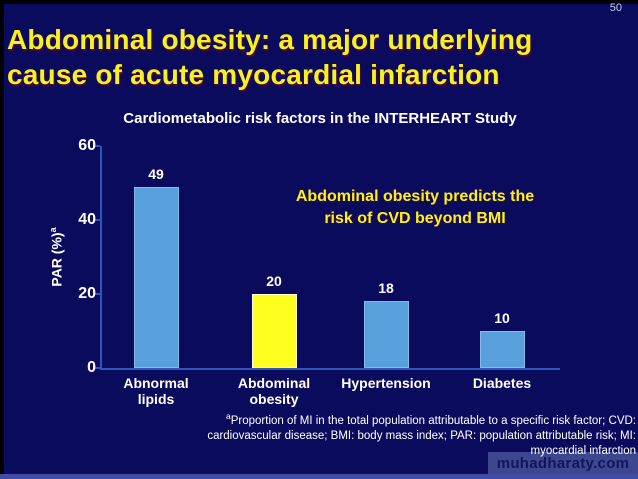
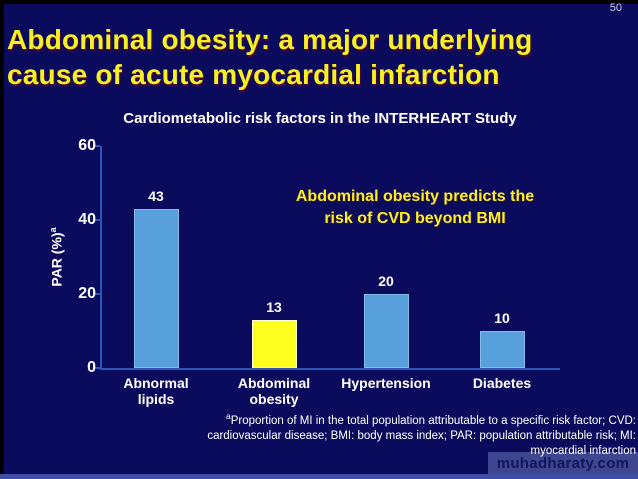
Abnormal lipids: 49 -> 43
Abdominal obesity: 20 -> 13
Hypertension: 18 -> 20
